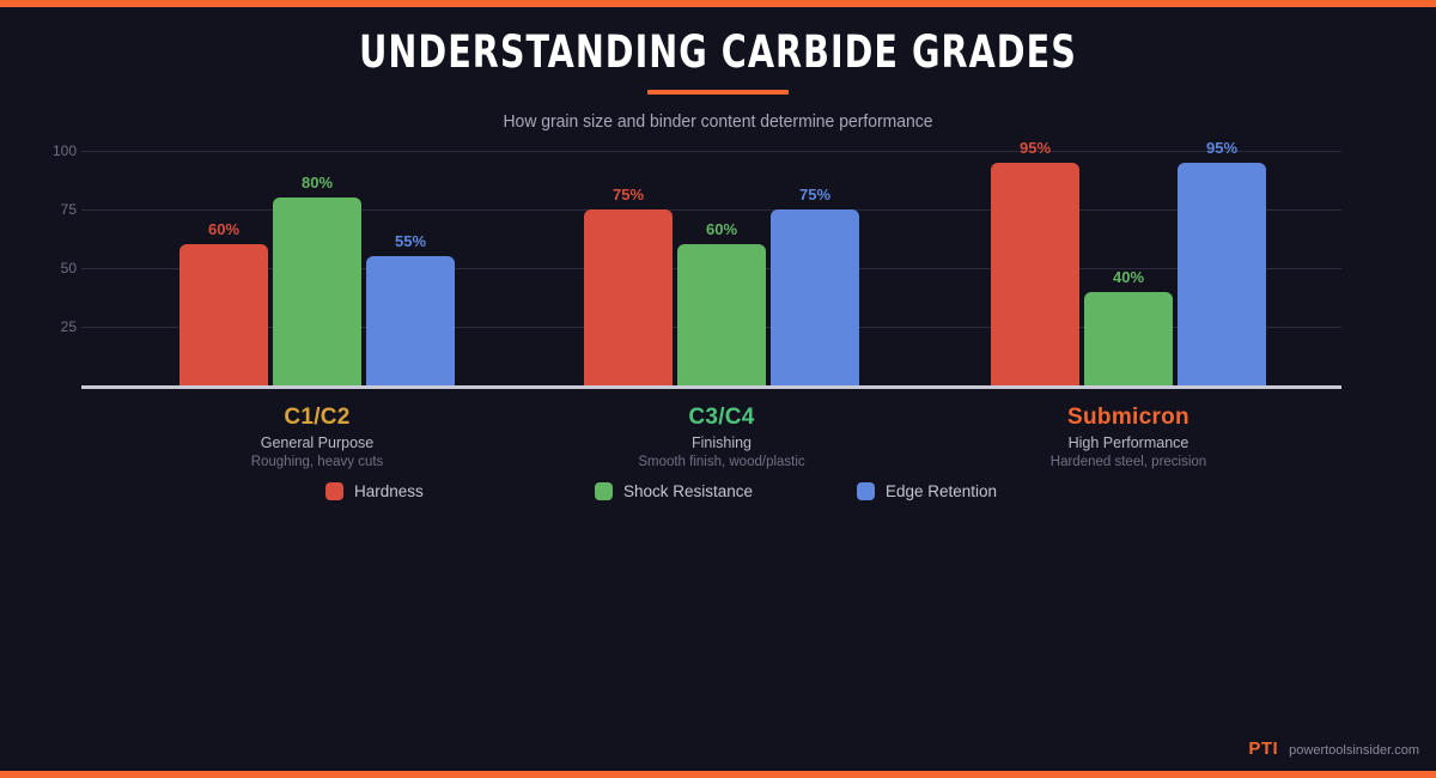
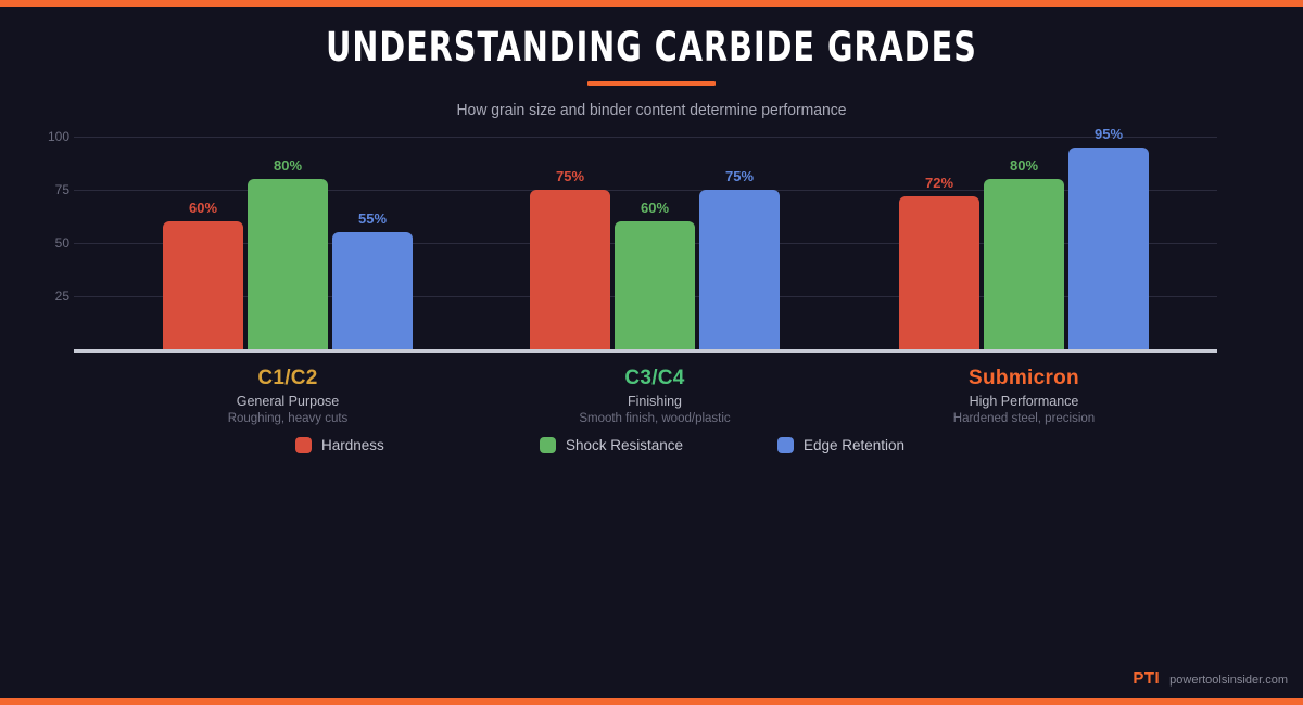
Hardness/Submicron: 95% -> 72%
Shock Resistance/Submicron: 40% -> 80%
